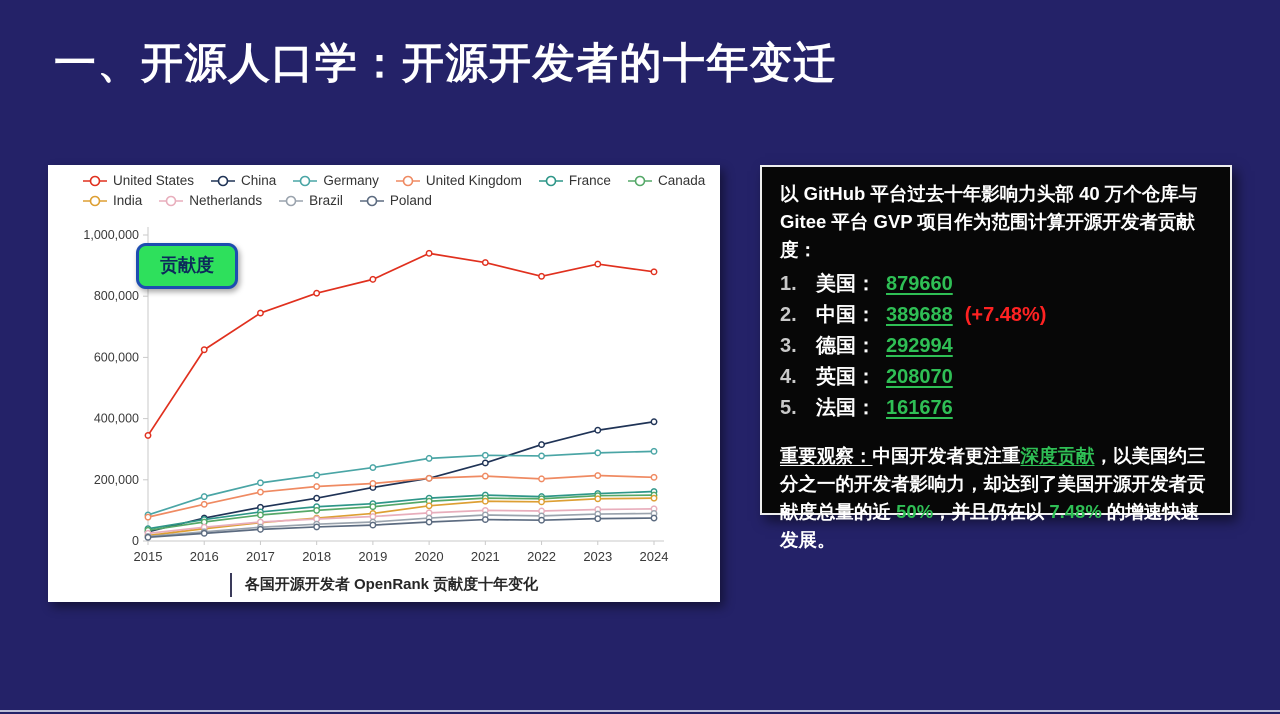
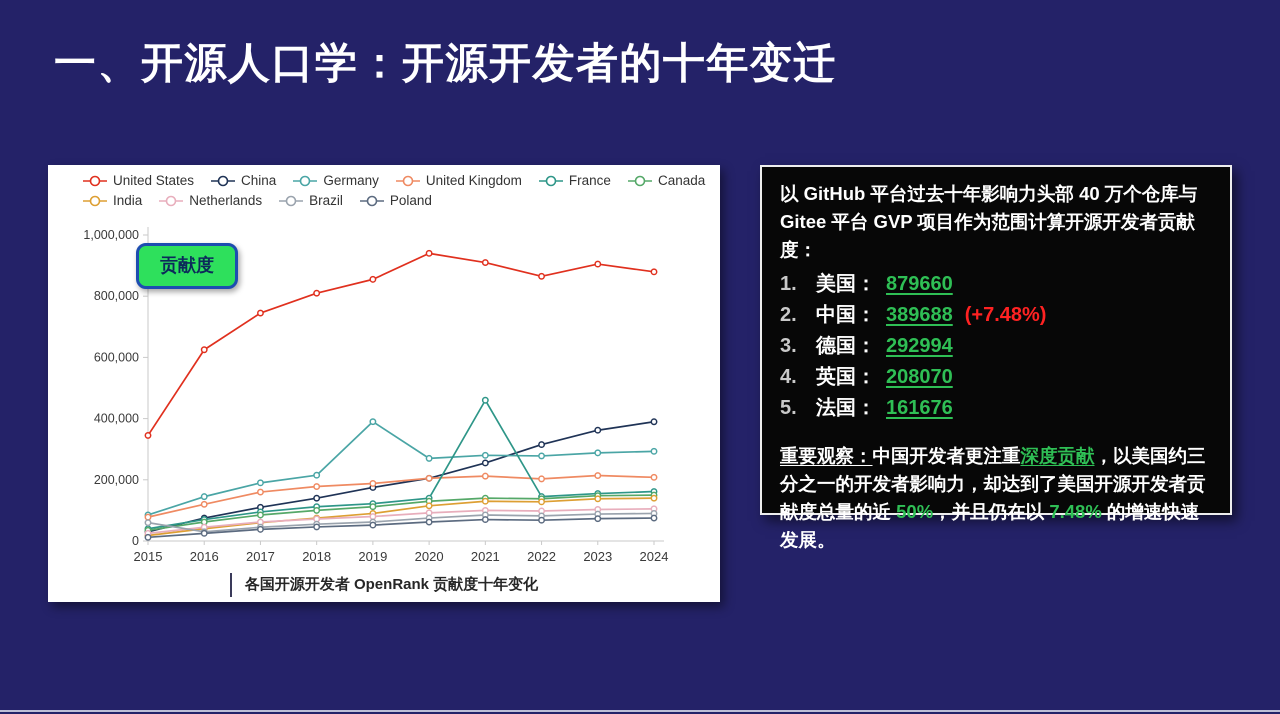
Brazil/2015: 20000 -> 60000
Germany/2019: 240000 -> 390000
France/2021: 150000 -> 460000
